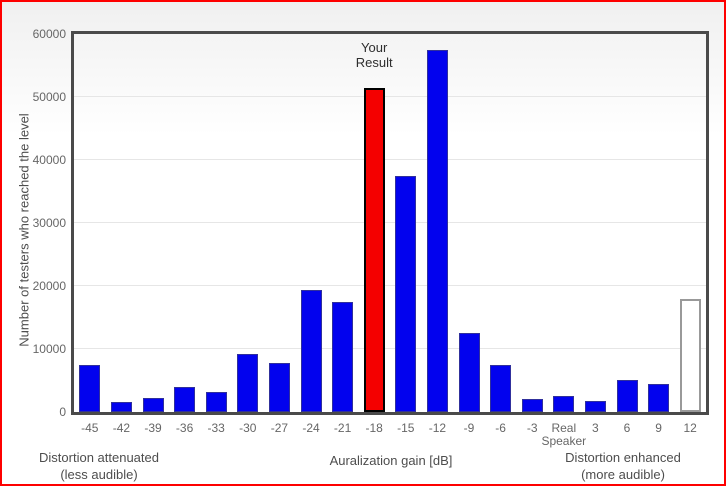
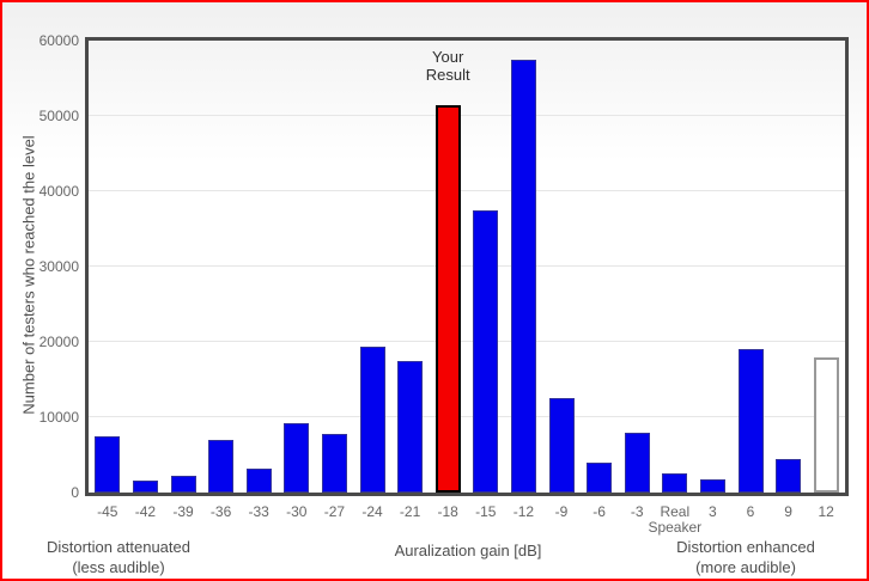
-36: 4000 -> 7000
-6: 7000 -> 4000
-3: 2000 -> 8000
6: 5000 -> 19000
